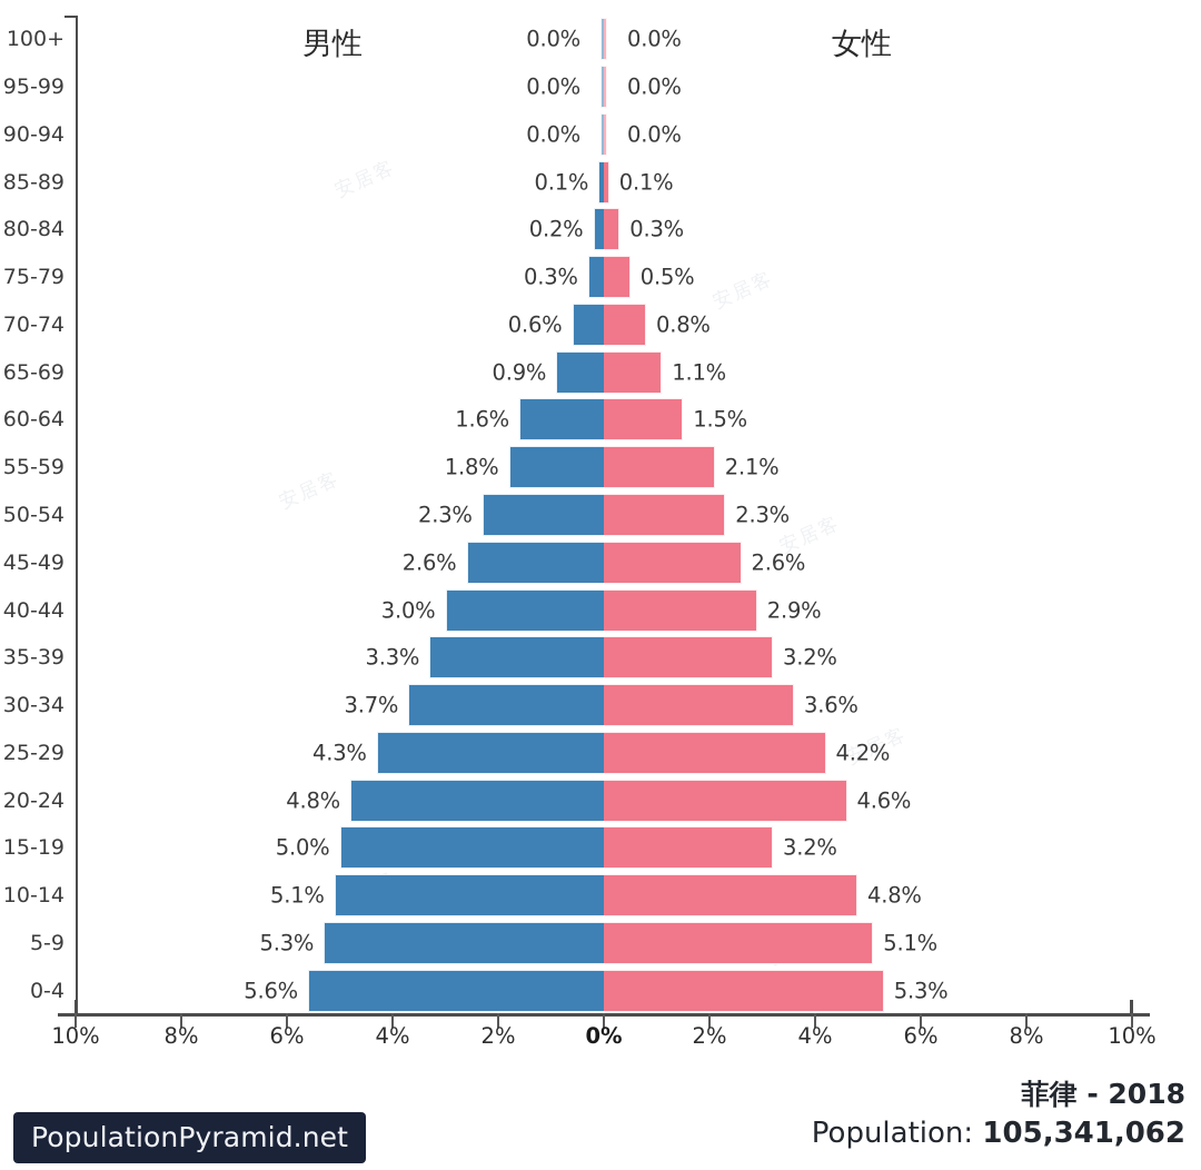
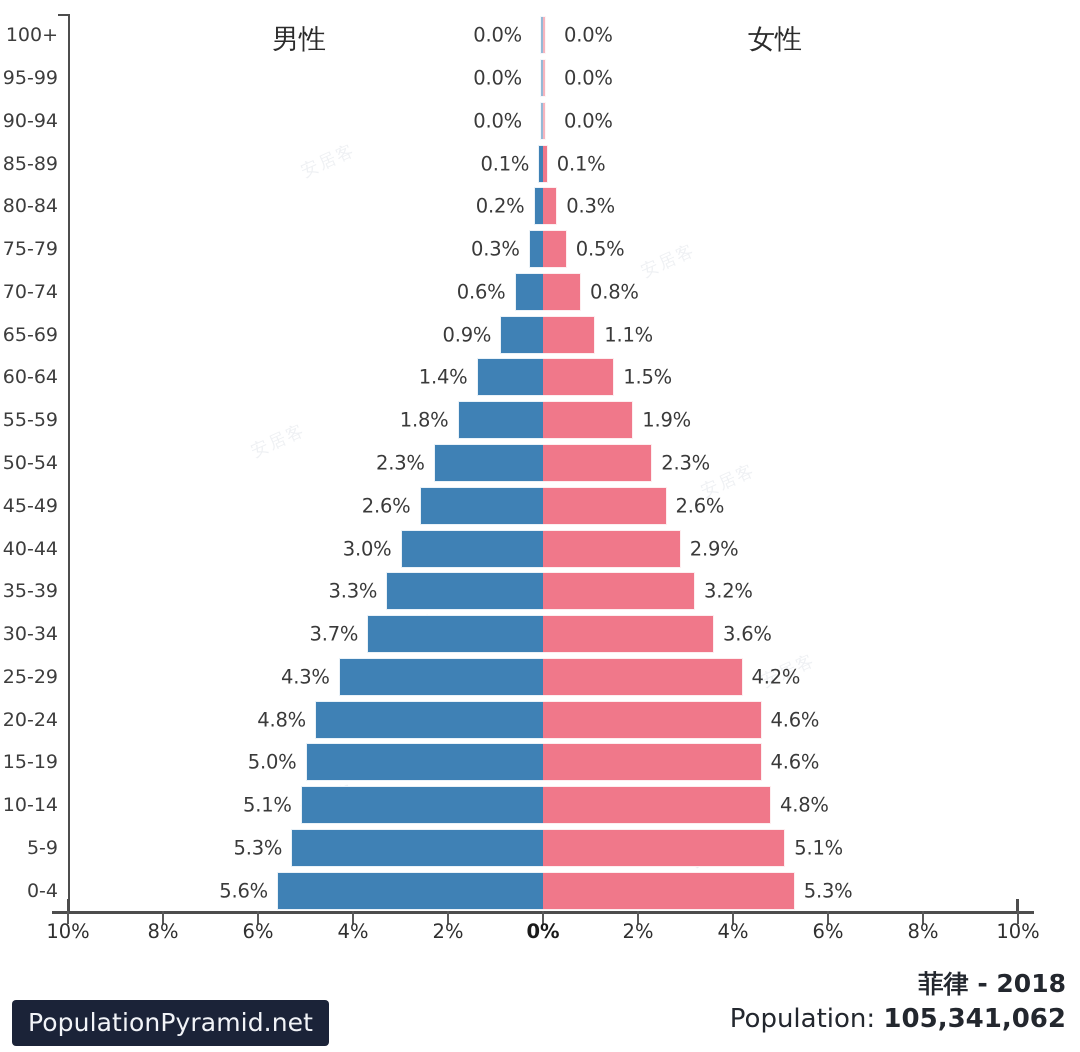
男性/60-64: 1.6% -> 1.4%
女性/55-59: 2.1% -> 1.9%
女性/15-19: 3.2% -> 4.6%
